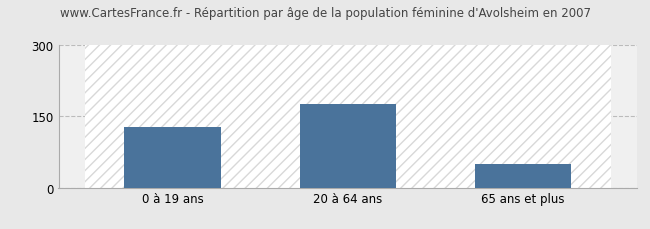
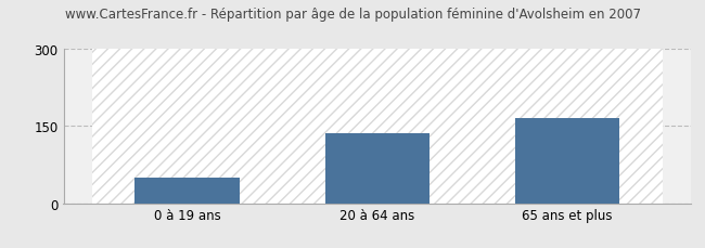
0 à 19 ans: 128 -> 50
20 à 64 ans: 175 -> 135
65 ans et plus: 50 -> 165
